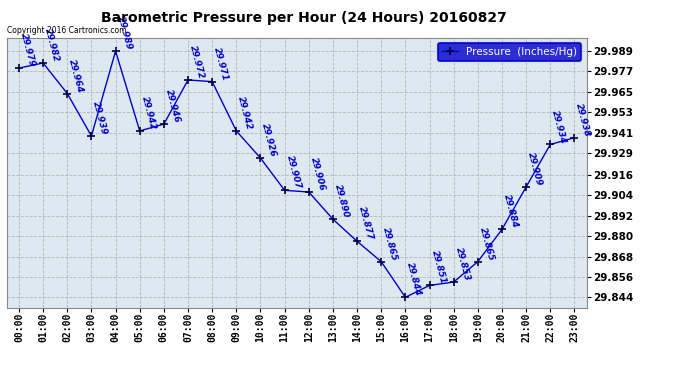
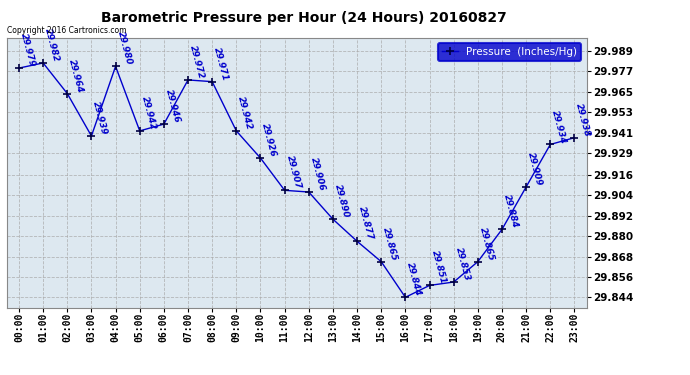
04:00: 29.989 -> 29.980
